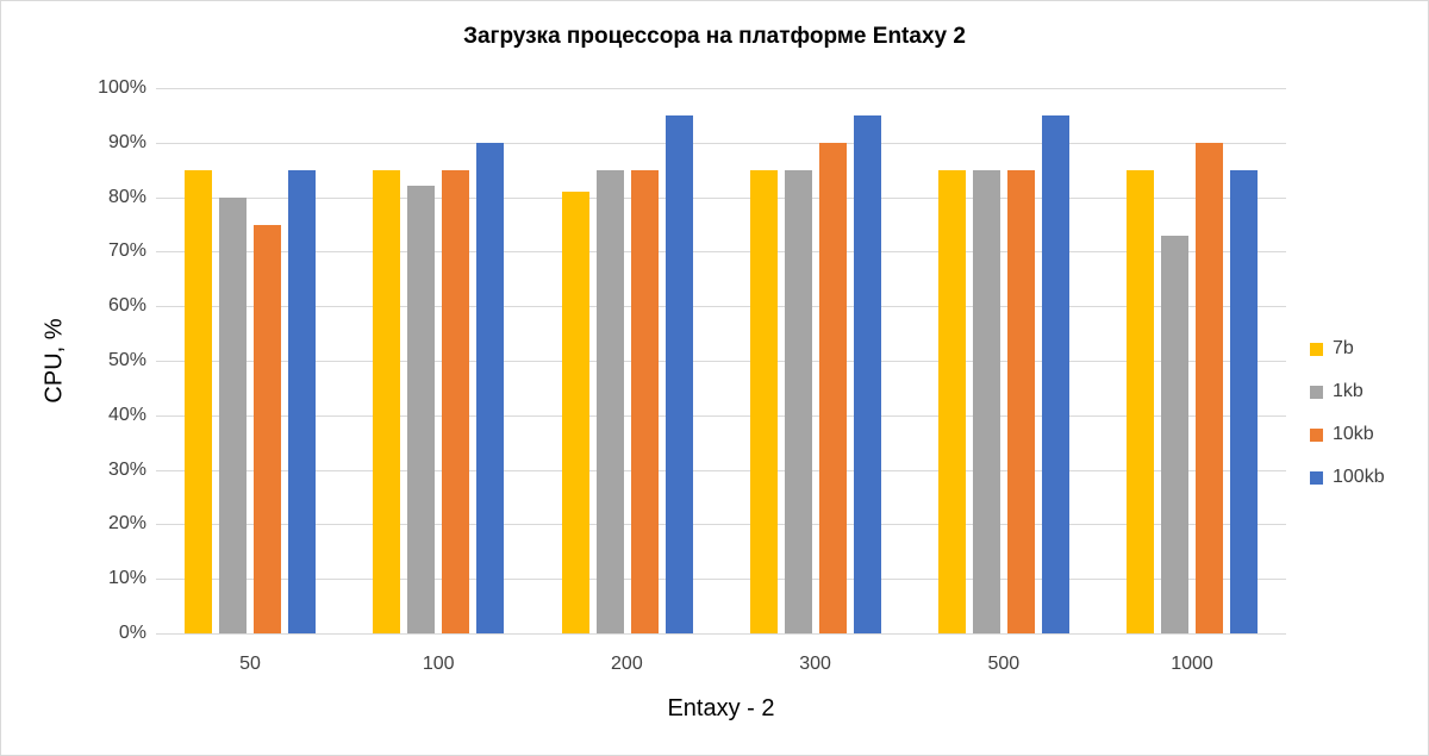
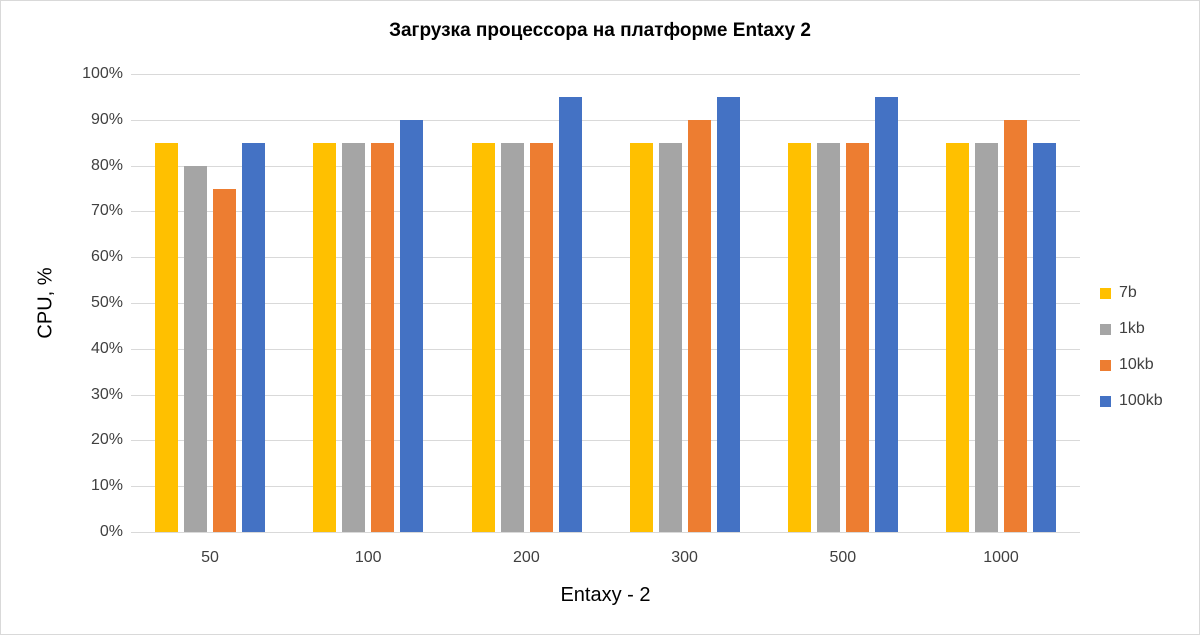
1kb/100: 82% -> 85%
7b/200: 81% -> 85%
1kb/1000: 73% -> 85%
